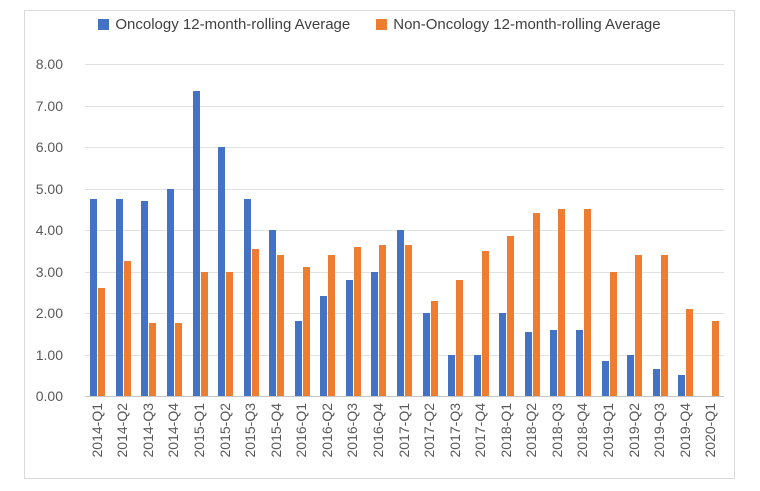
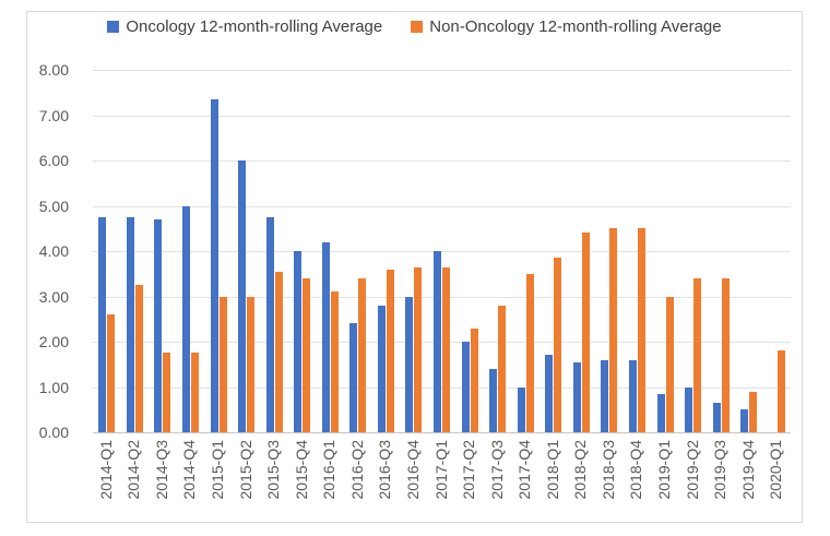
Oncology 12-month-rolling Average/2016-Q1: 1.8 -> 4.2
Oncology 12-month-rolling Average/2017-Q3: 1.0 -> 1.4
Oncology 12-month-rolling Average/2018-Q1: 2.0 -> 1.7
Non-Oncology 12-month-rolling Average/2019-Q4: 2.1 -> 0.9
